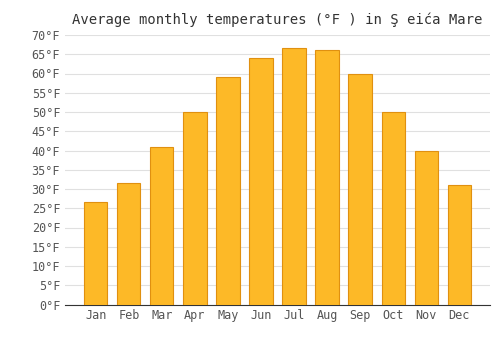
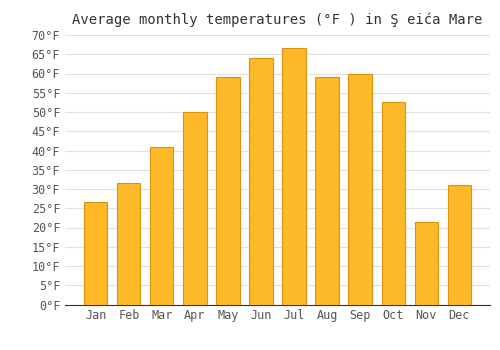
Aug: 66.0°F -> 59.0°F
Oct: 50.0°F -> 52.5°F
Nov: 40.0°F -> 21.5°F
